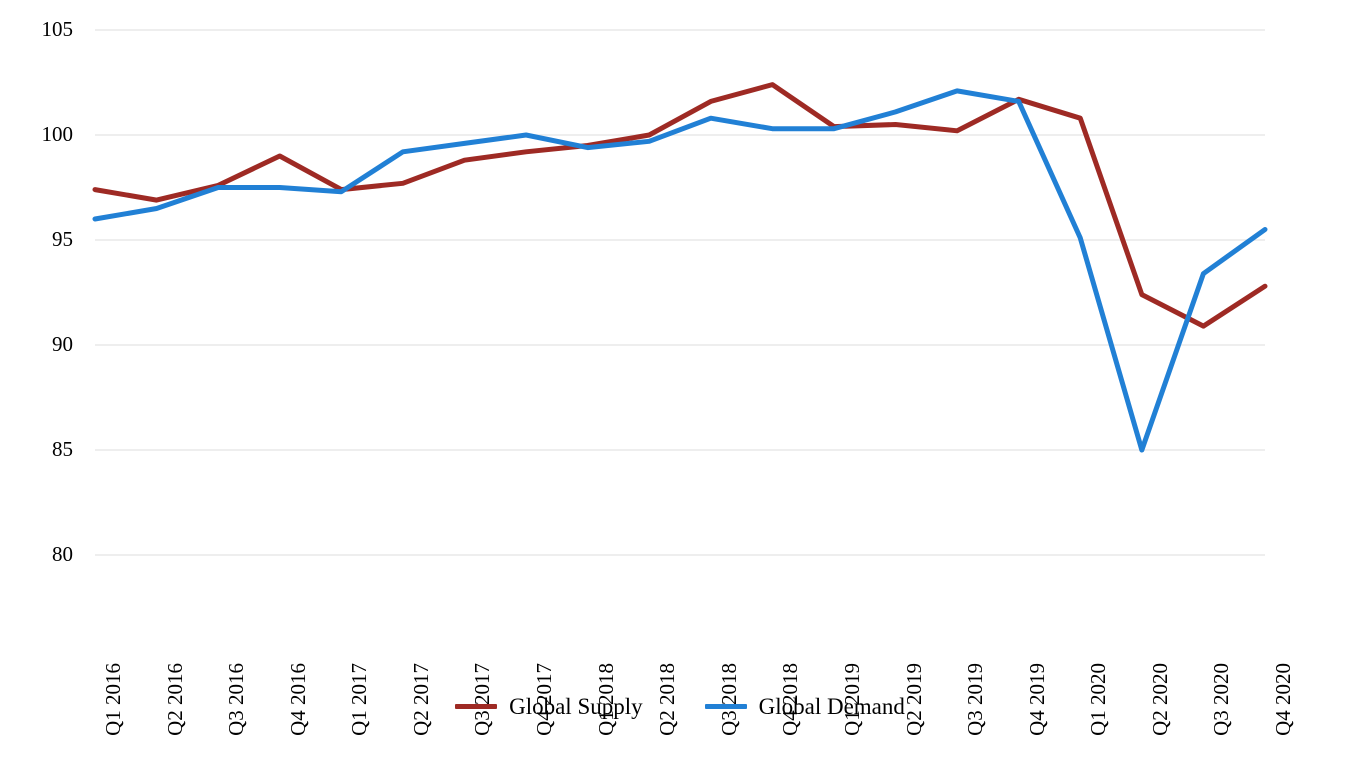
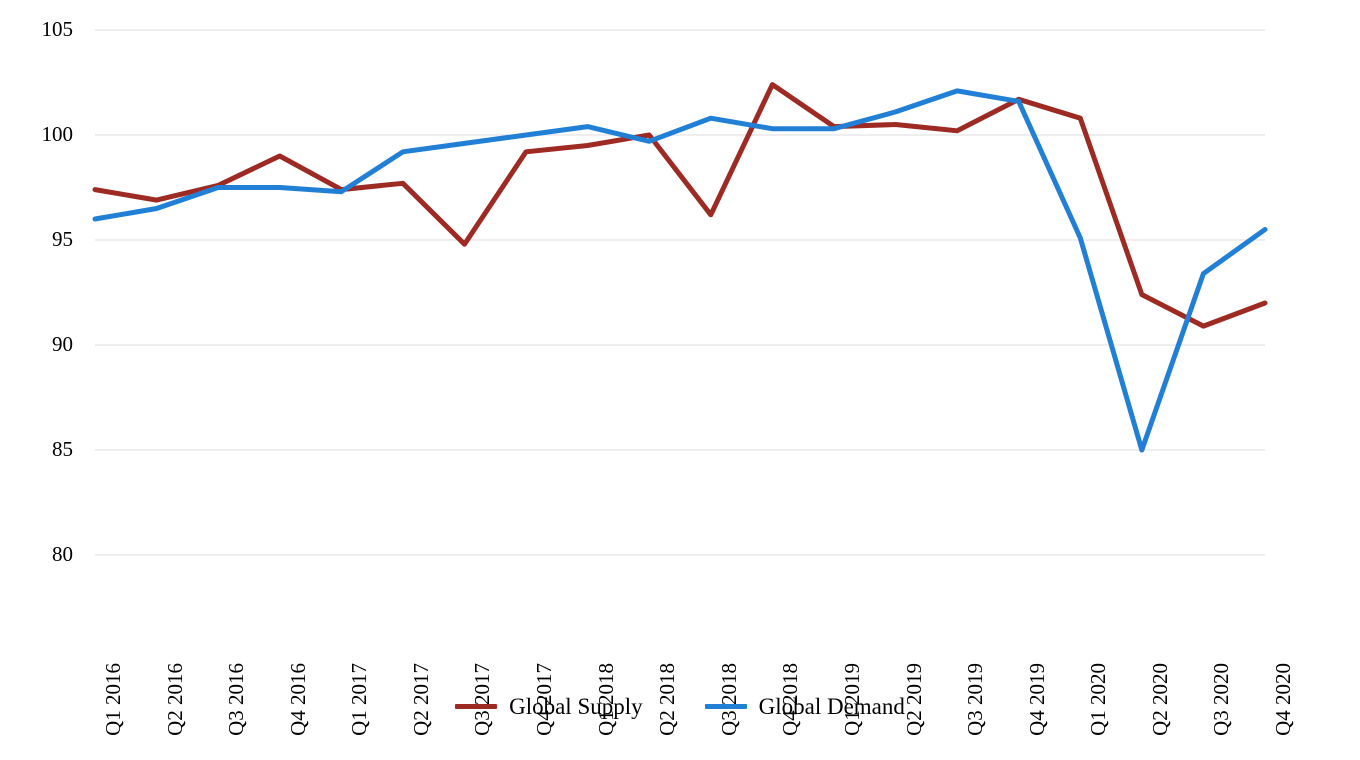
Global Supply/Q3 2017: 98.8 -> 94.8
Global Demand/Q1 2018: 99.4 -> 100.4
Global Supply/Q3 2018: 101.6 -> 96.2
Global Supply/Q4 2020: 92.8 -> 92.0
